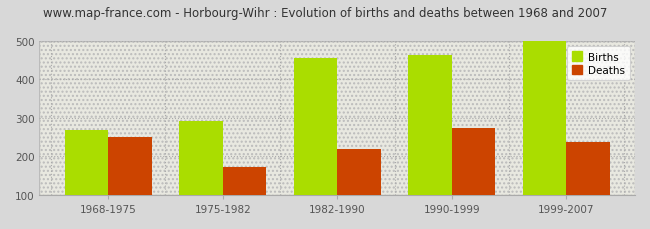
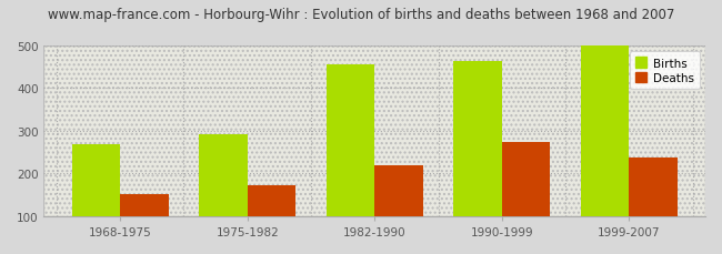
Deaths/1968-1975: 250 -> 152
